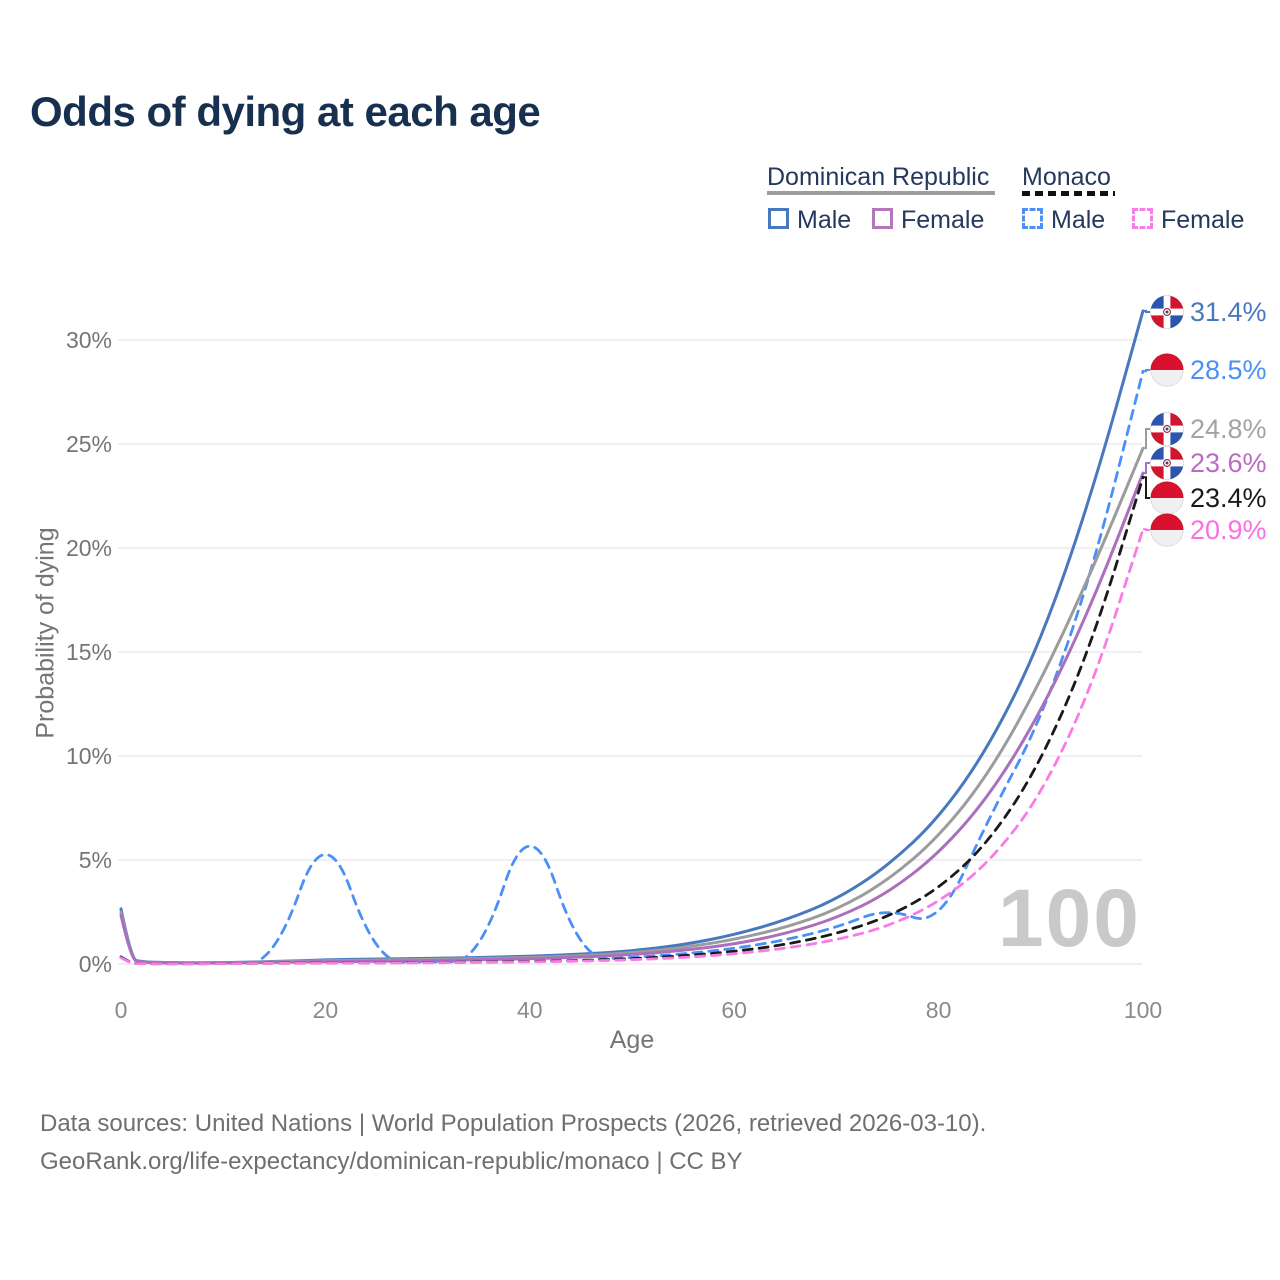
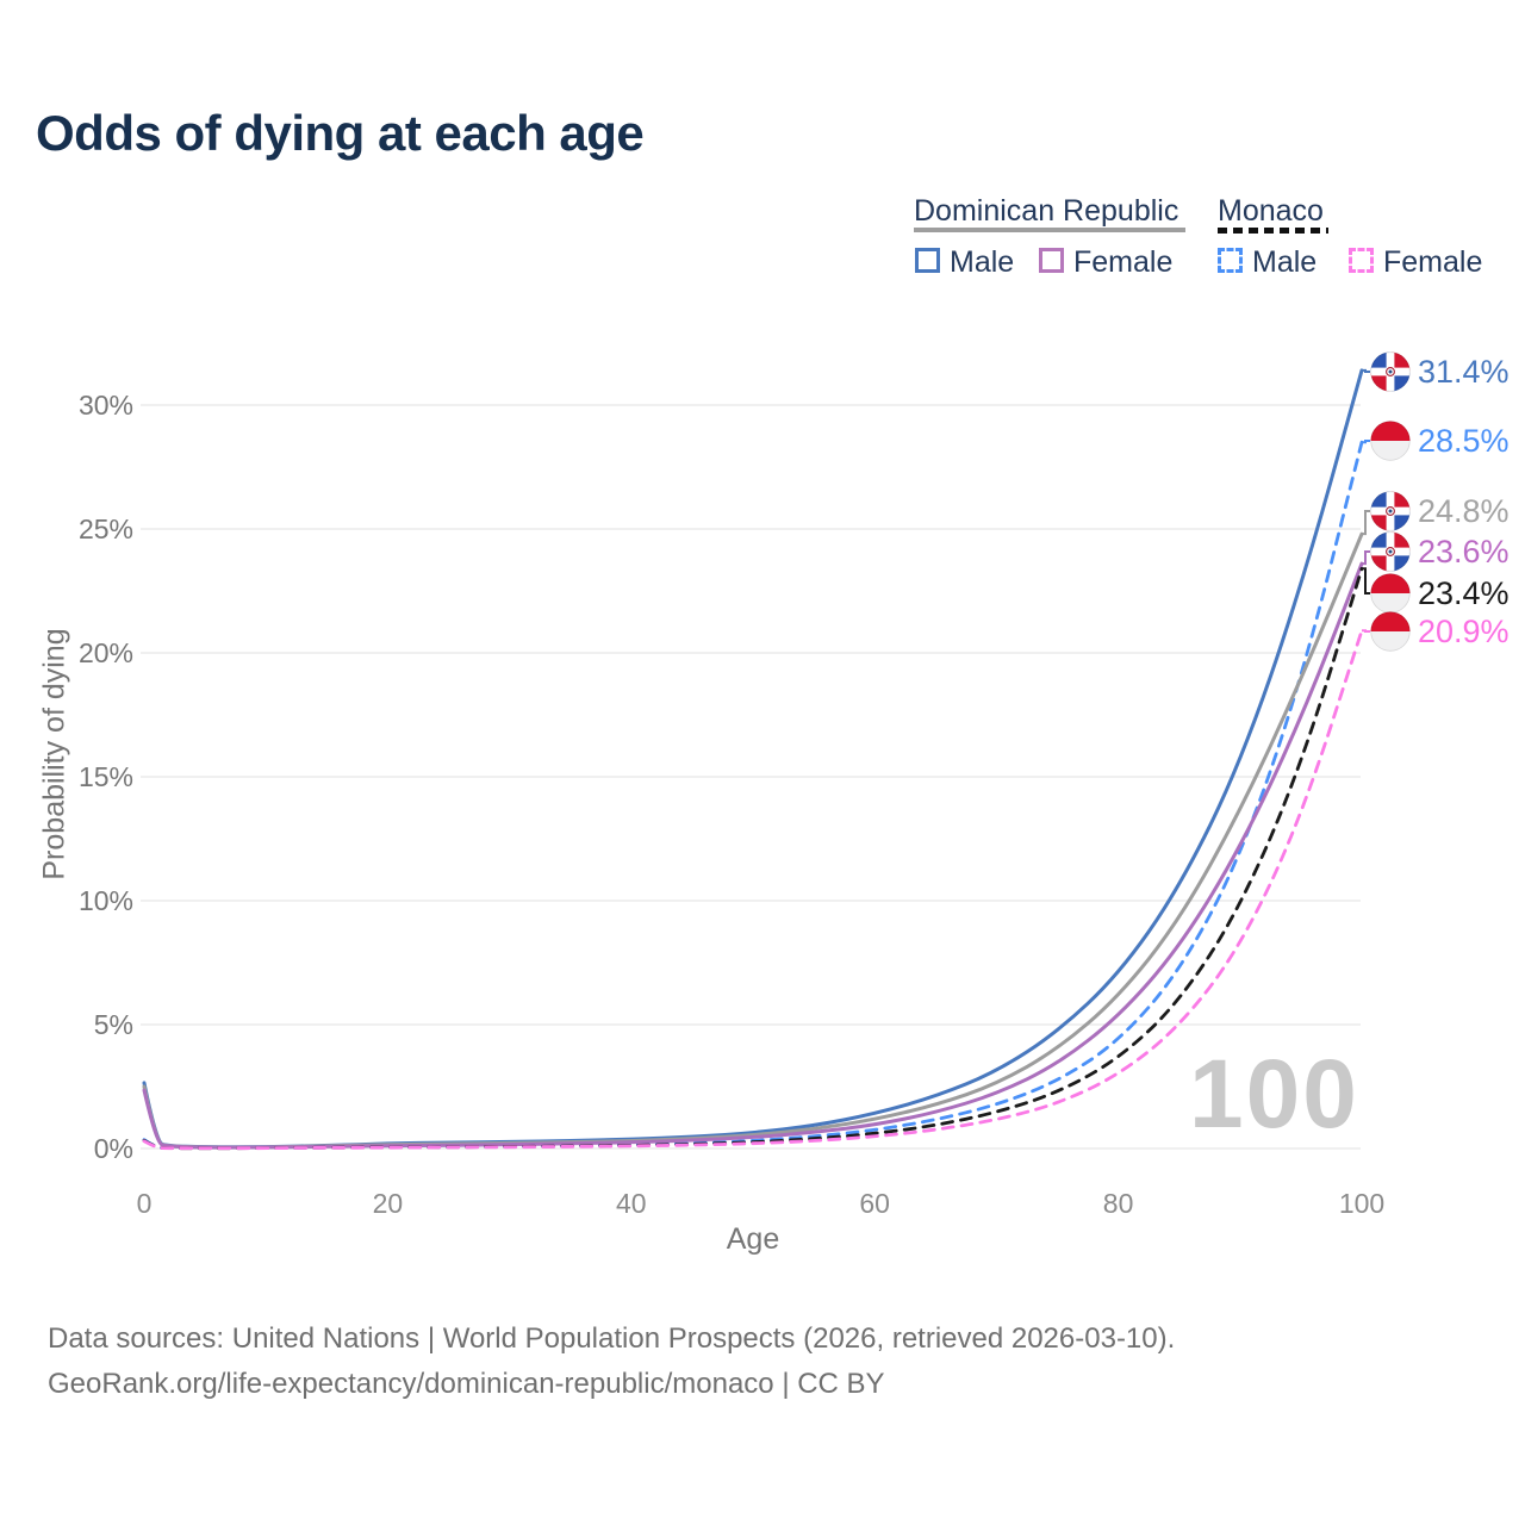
Monaco Male/20: 7.0% -> 0.1%
Monaco Male/40: 7.5% -> 0.1%
Monaco Male/80: 1.8% -> 4.3%
